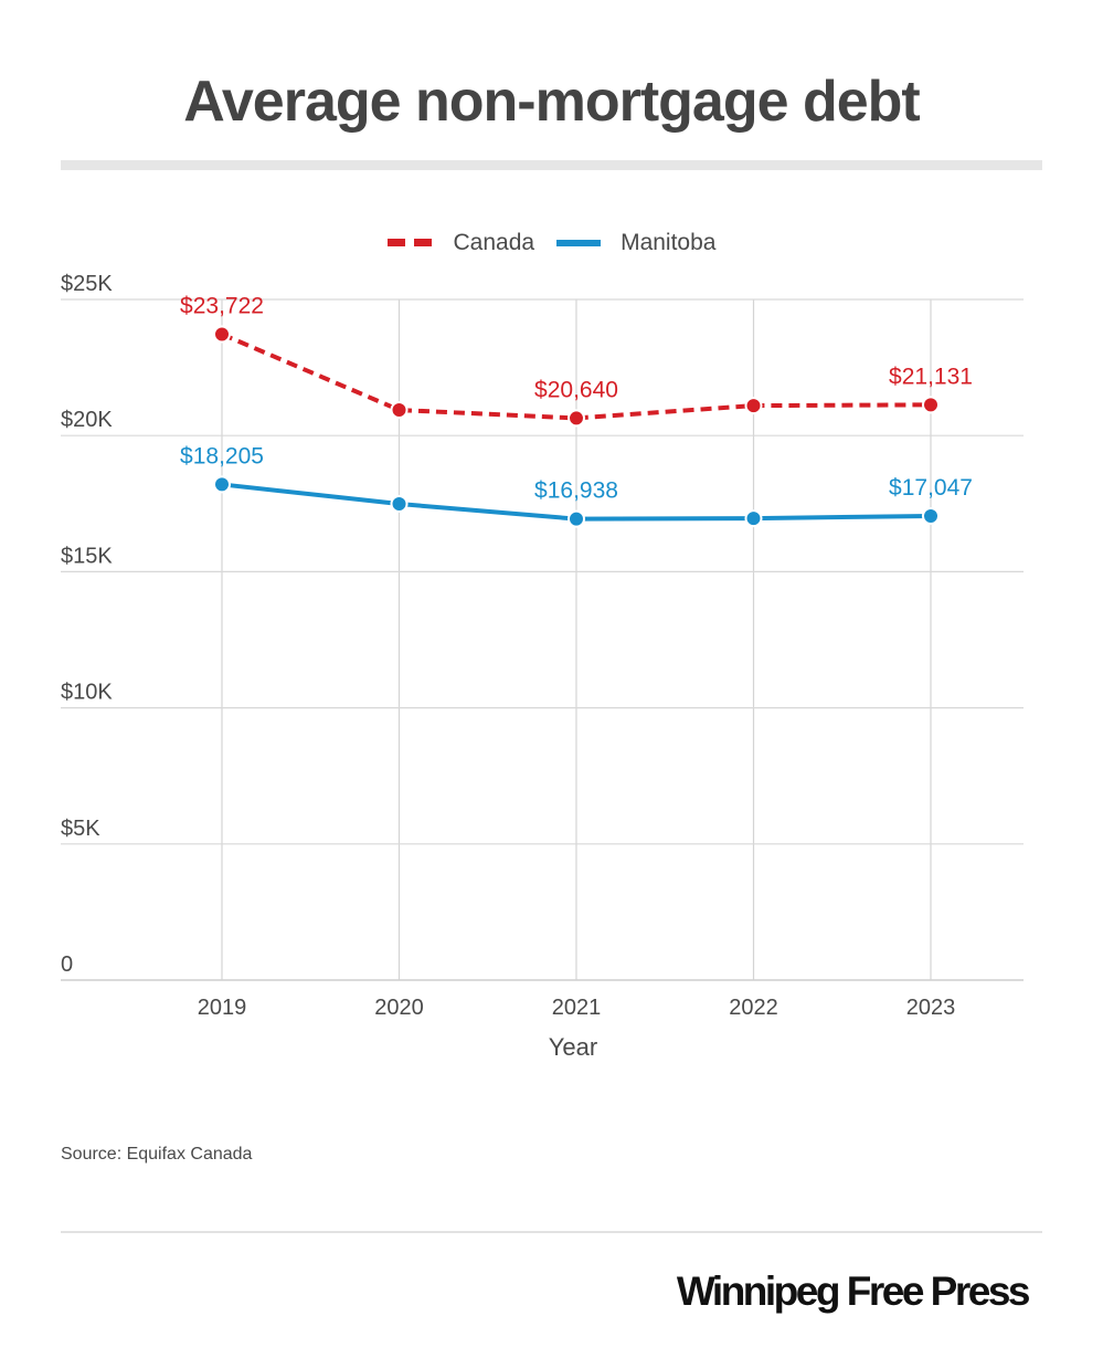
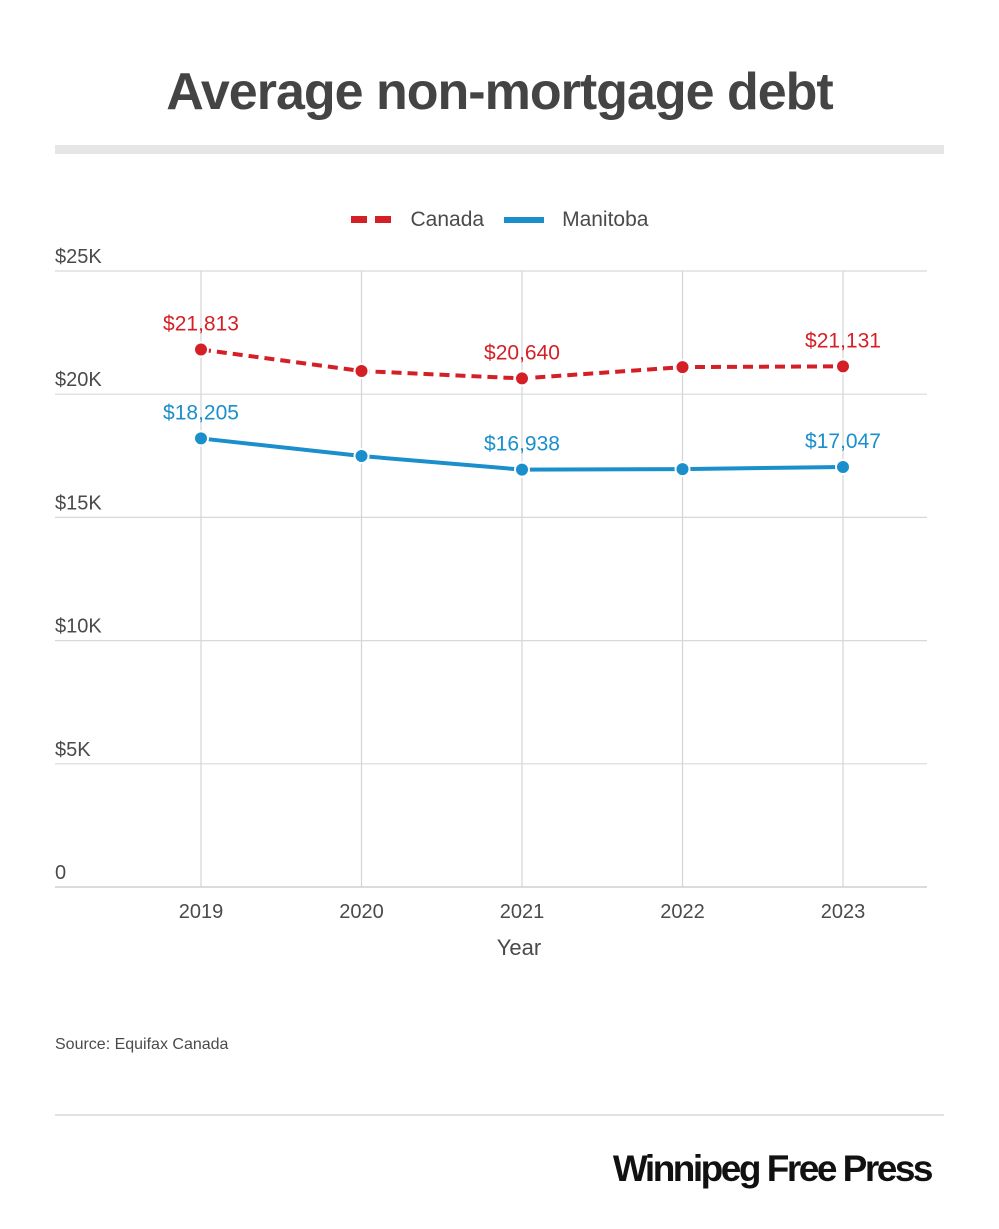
Canada/2019: $23,722 -> $21,813
